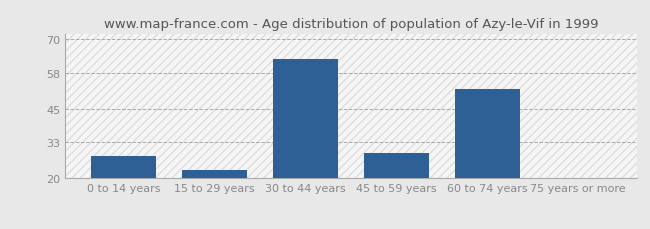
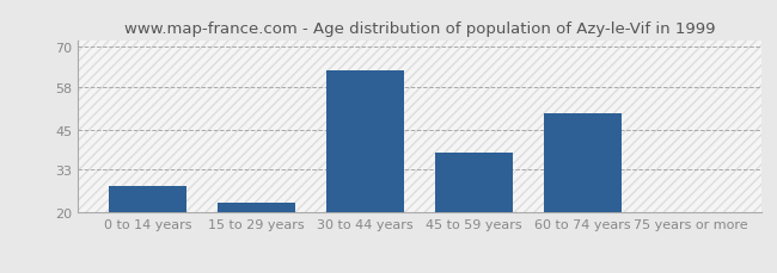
45 to 59 years: 29 -> 38
60 to 74 years: 52 -> 50
